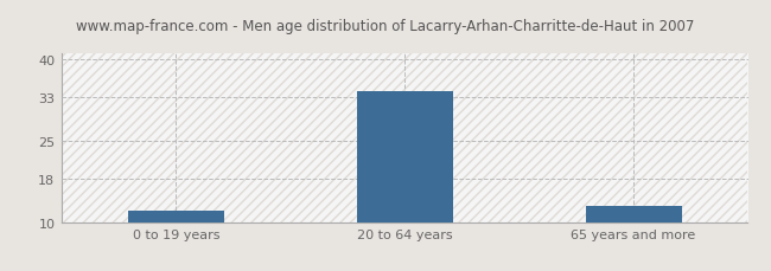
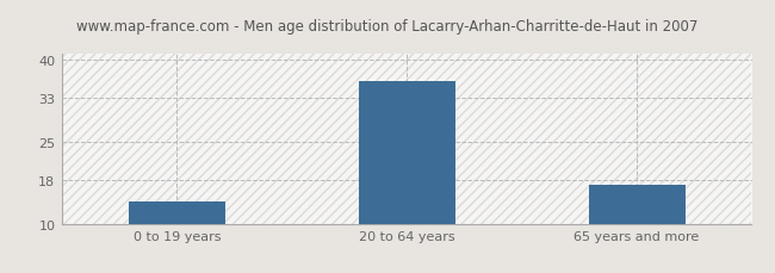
0 to 19 years: 12 -> 14
20 to 64 years: 34 -> 36
65 years and more: 13 -> 17
